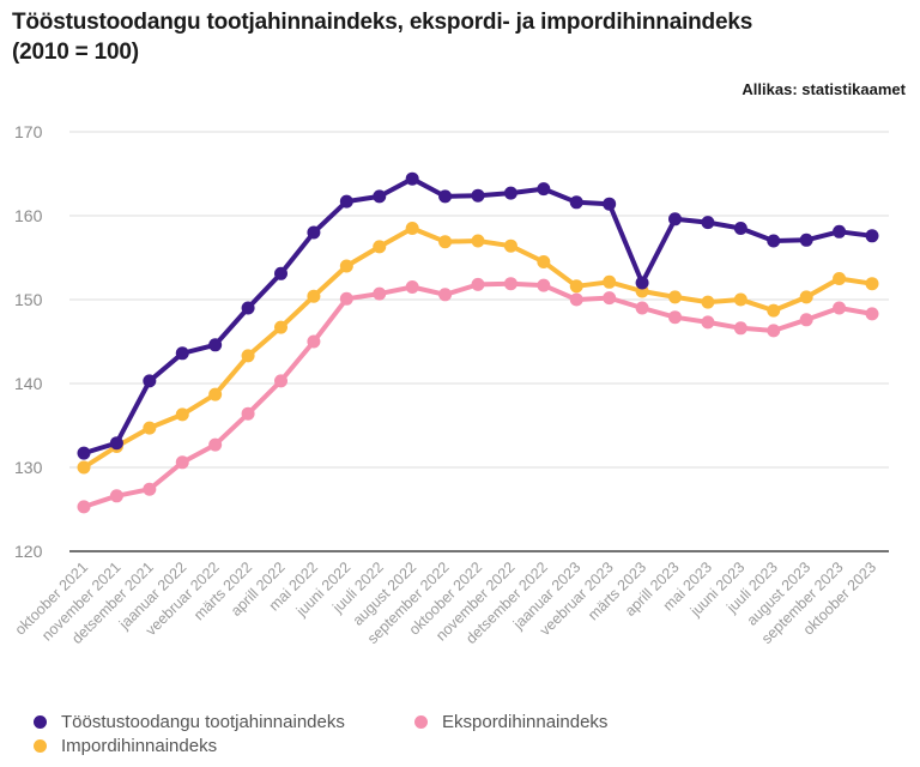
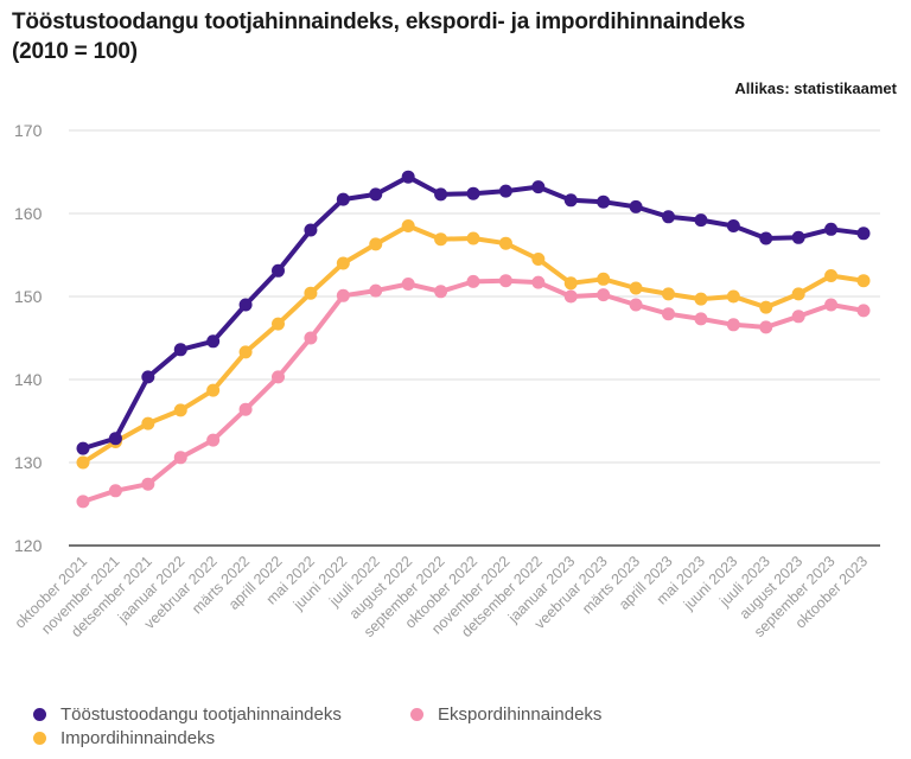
Tööstustoodangu tootjahinnaindeks/märts 2023: 152 -> 161
